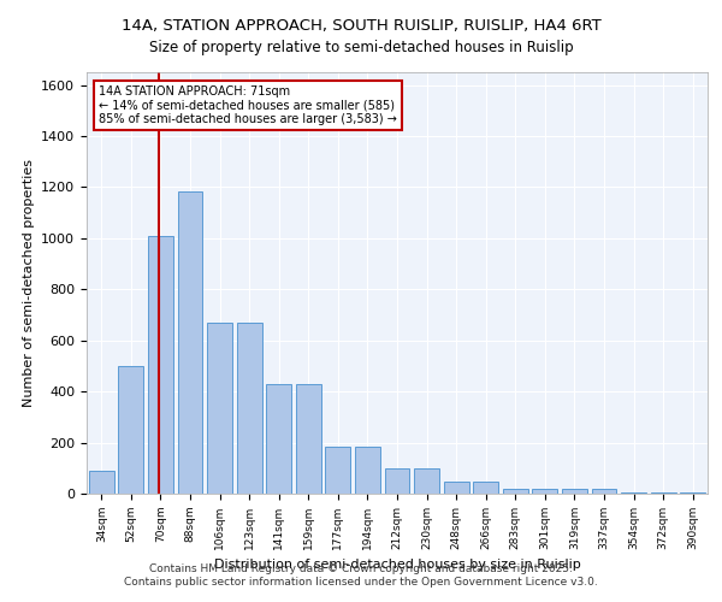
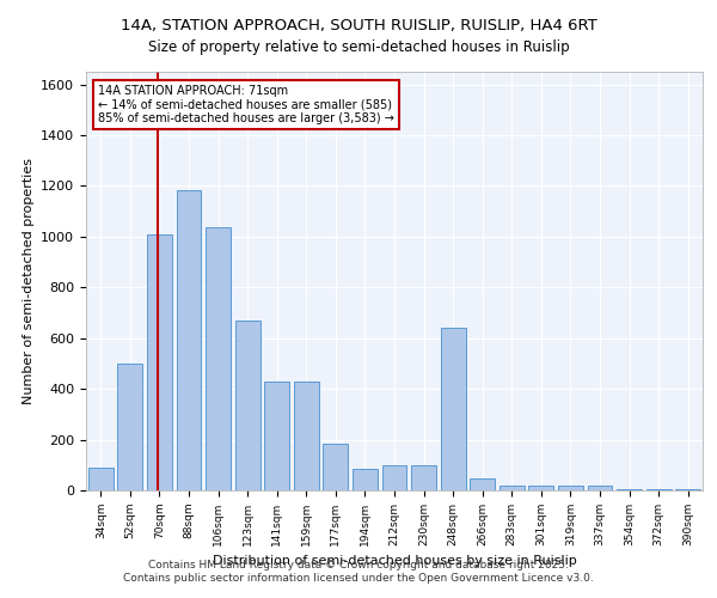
106sqm: 670 -> 1035
194sqm: 185 -> 85
248sqm: 47 -> 640
